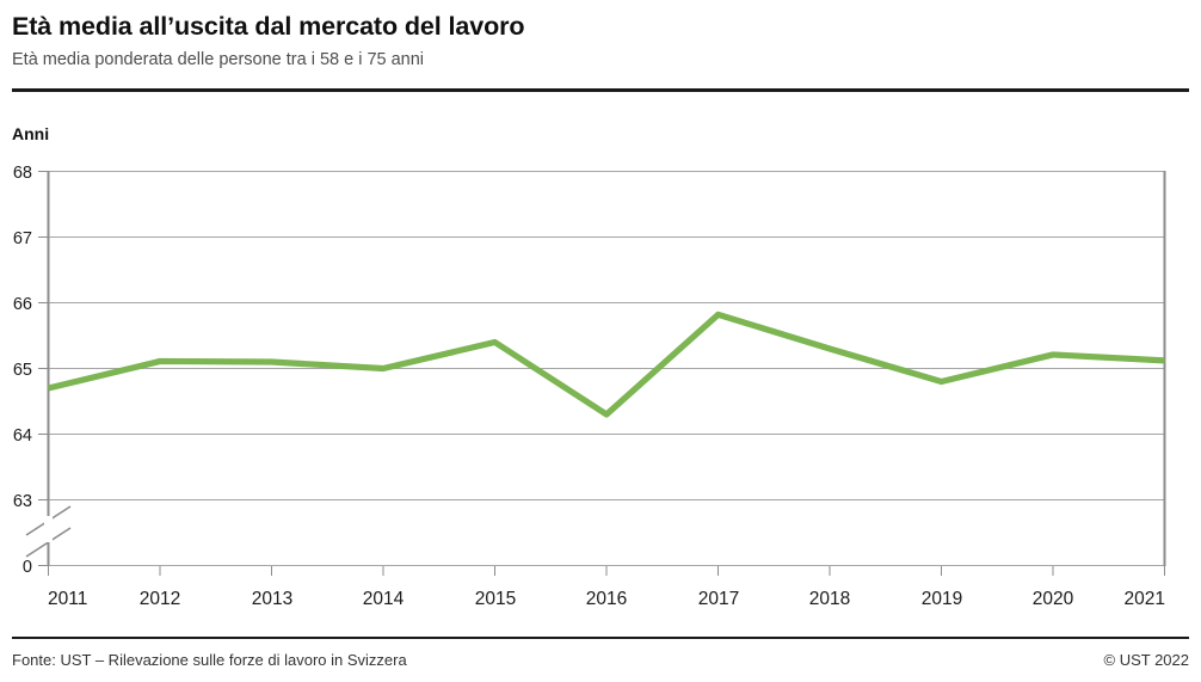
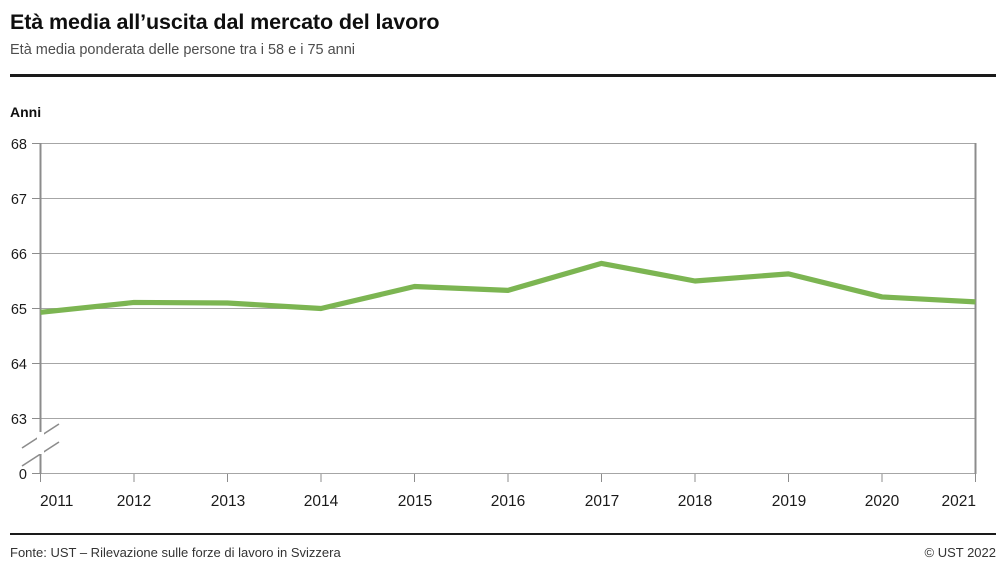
2011: 64.7 -> 64.9
2016: 64.3 -> 65.3
2018: 65.3 -> 65.5
2019: 64.8 -> 65.6
